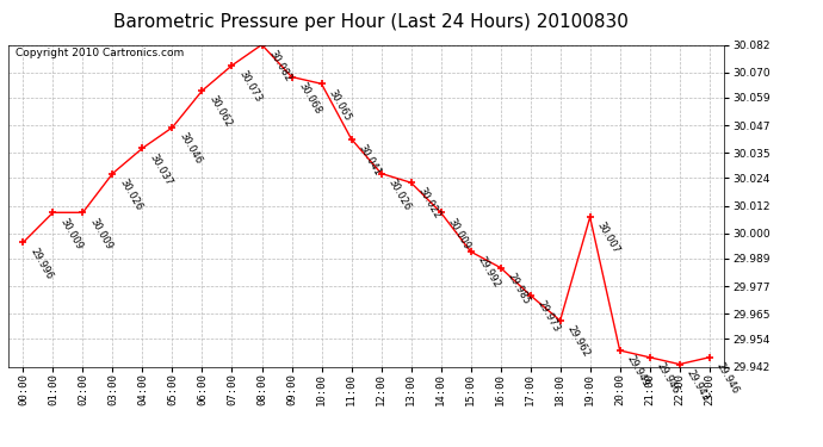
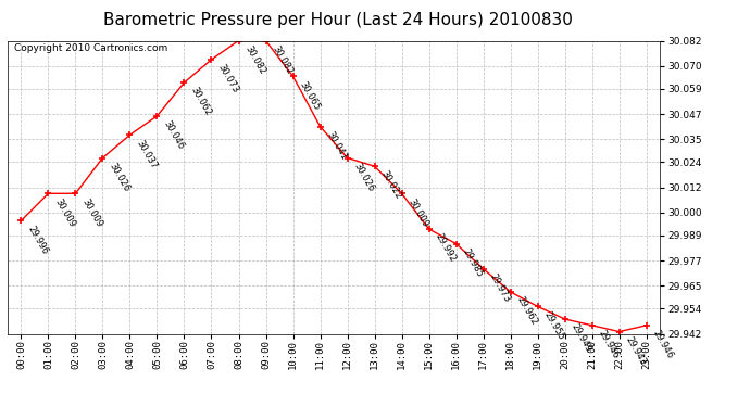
09:00: 30.068 -> 30.082
19:00: 30.007 -> 29.955
